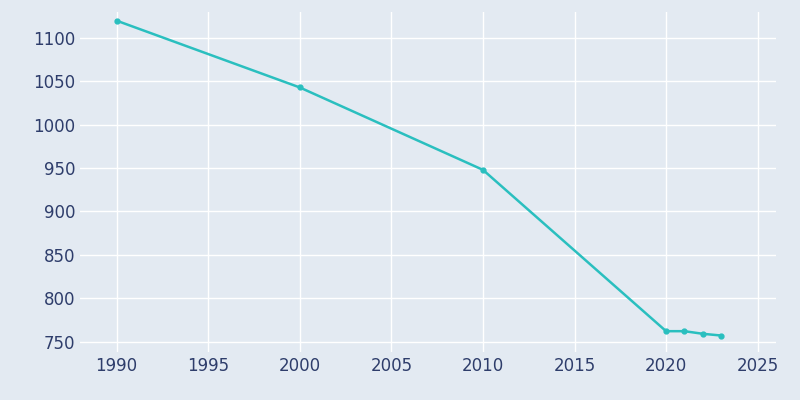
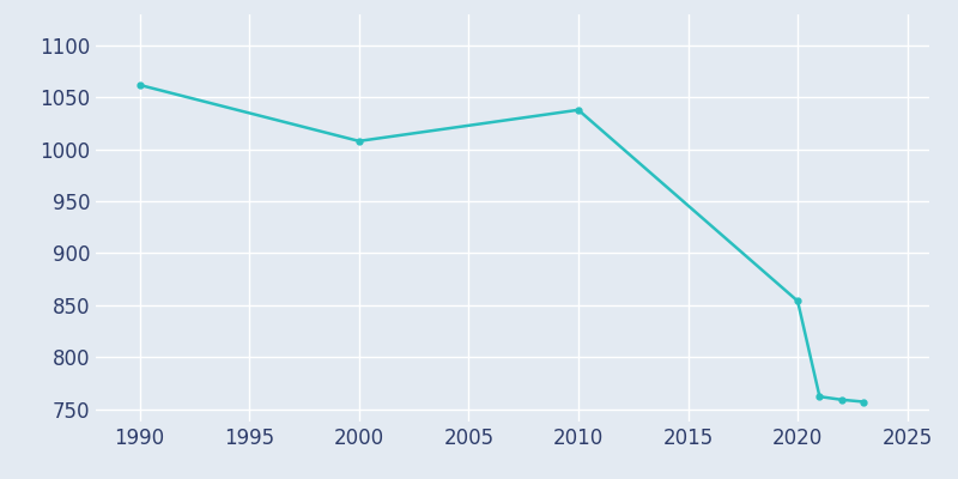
1990: 1120 -> 1062
2000: 1043 -> 1008
2010: 948 -> 1038
2020: 762 -> 854
